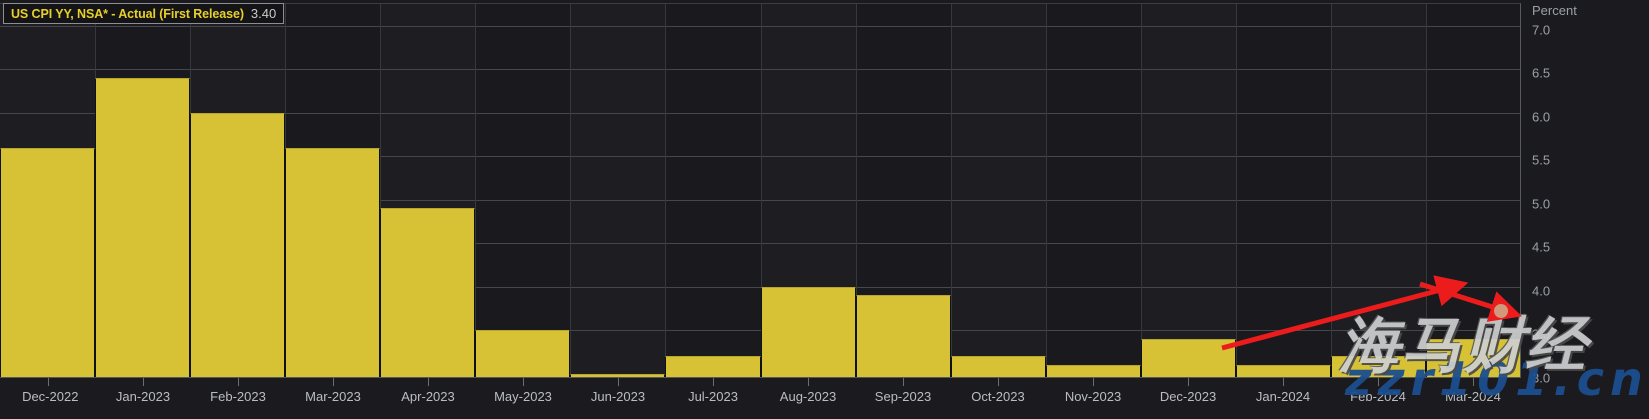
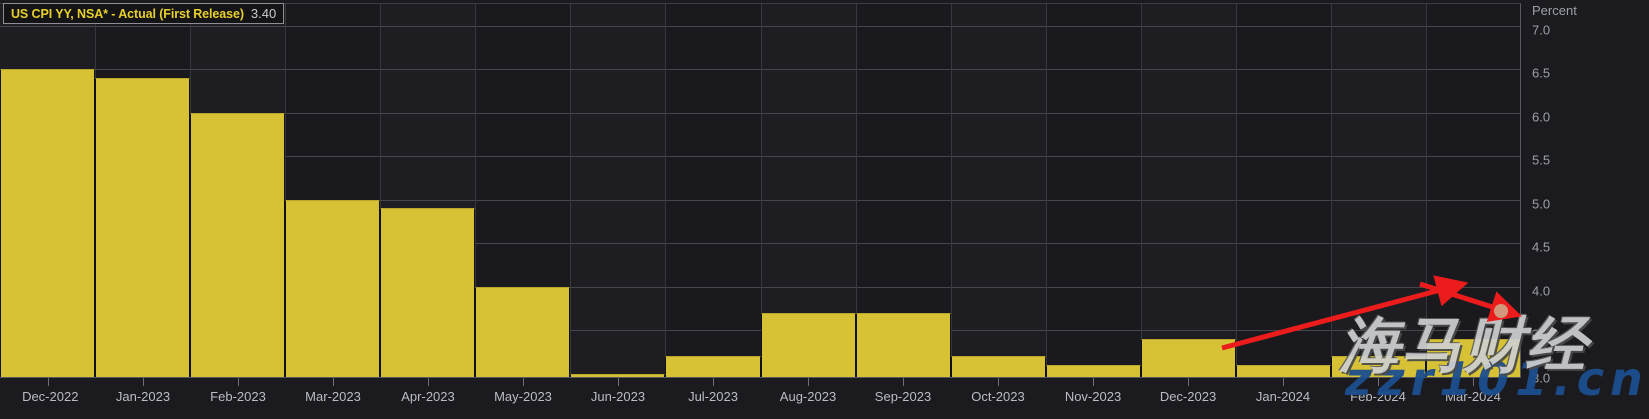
Dec-2022: 5.6 -> 6.5
Mar-2023: 5.6 -> 5.0
May-2023: 3.5 -> 4.0
Aug-2023: 4.0 -> 3.7
Sep-2023: 3.9 -> 3.7
